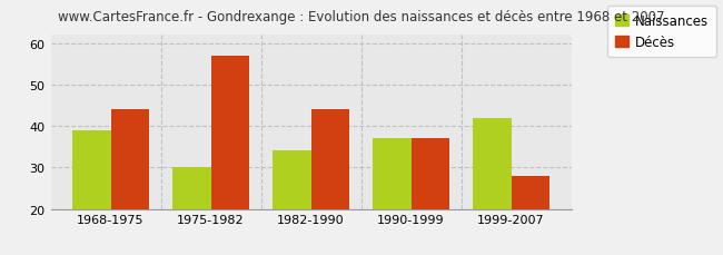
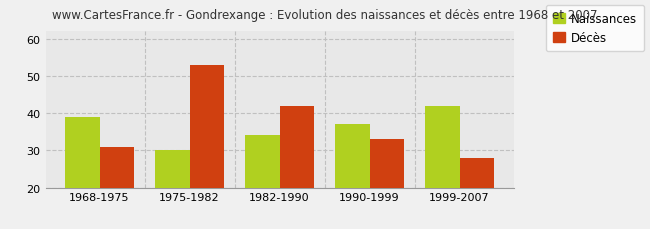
Décès/1968-1975: 44 -> 31
Décès/1975-1982: 57 -> 53
Décès/1982-1990: 44 -> 42
Décès/1990-1999: 37 -> 33
